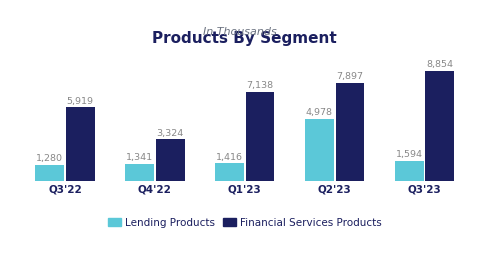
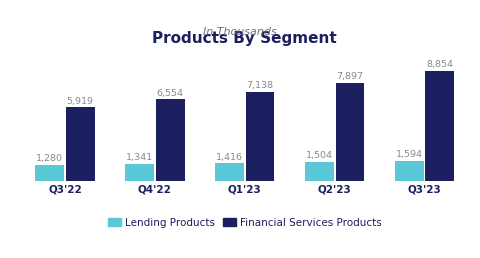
Financial Services Products/Q4'22: 3,324 -> 6,554
Lending Products/Q2'23: 4,978 -> 1,504
